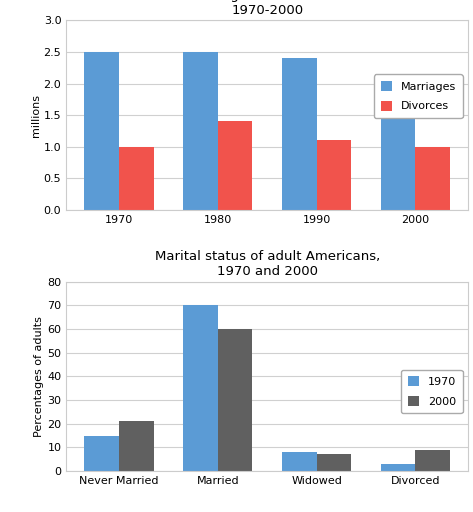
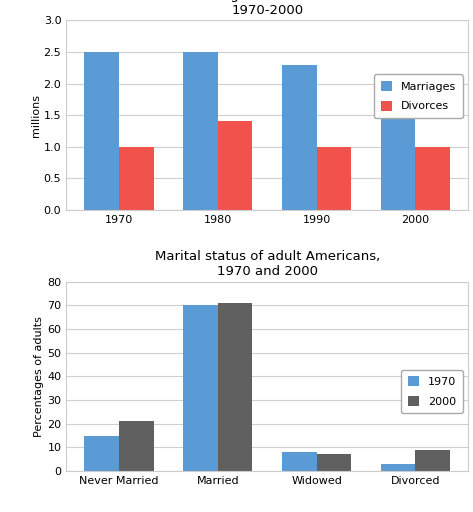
Marriages/1990: 2.4 -> 2.3
Divorces/1990: 1.1 -> 1.0
Marital status of adult Americans, 1970 and 2000/2000/Married: 60 -> 71
